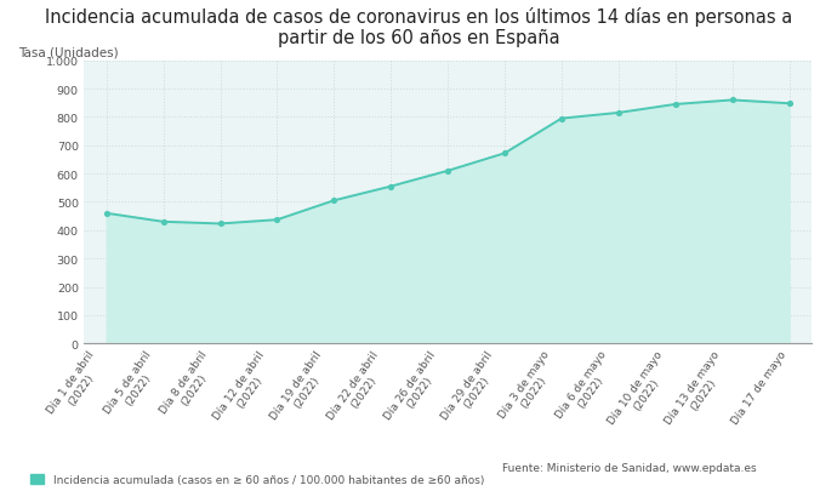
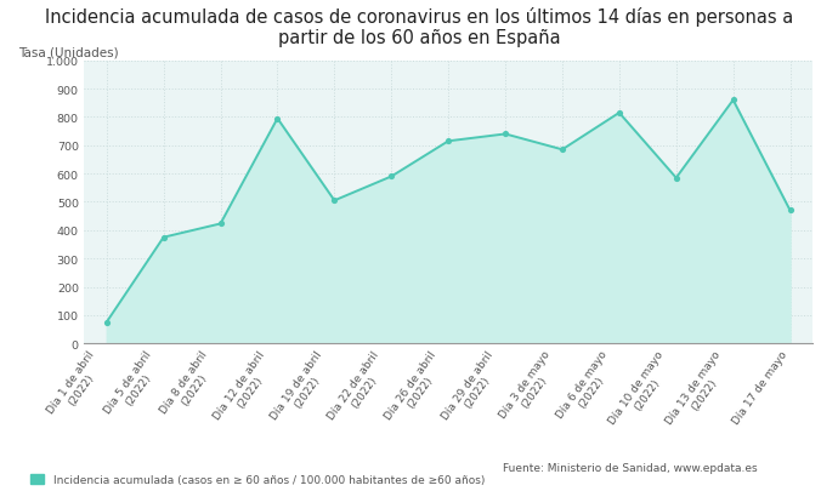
Día 1 de abril (2022): 460 -> 75
Día 5 de abril (2022): 430 -> 375
Día 12 de abril (2022): 437 -> 795
Día 22 de abril (2022): 555 -> 590
Día 26 de abril (2022): 610 -> 715
Día 29 de abril (2022): 672 -> 740
Día 3 de mayo (2022): 795 -> 685
Día 10 de mayo (2022): 845 -> 585
Día 17 de mayo: 848 -> 470
